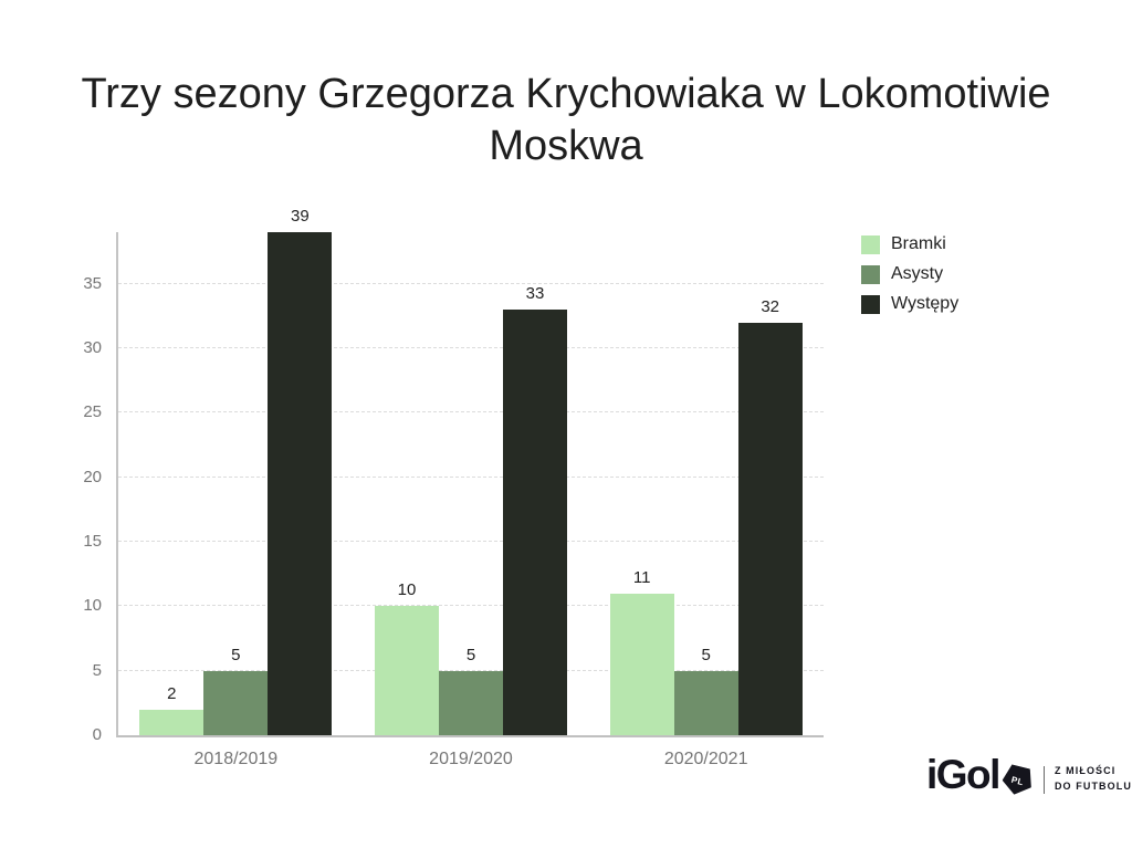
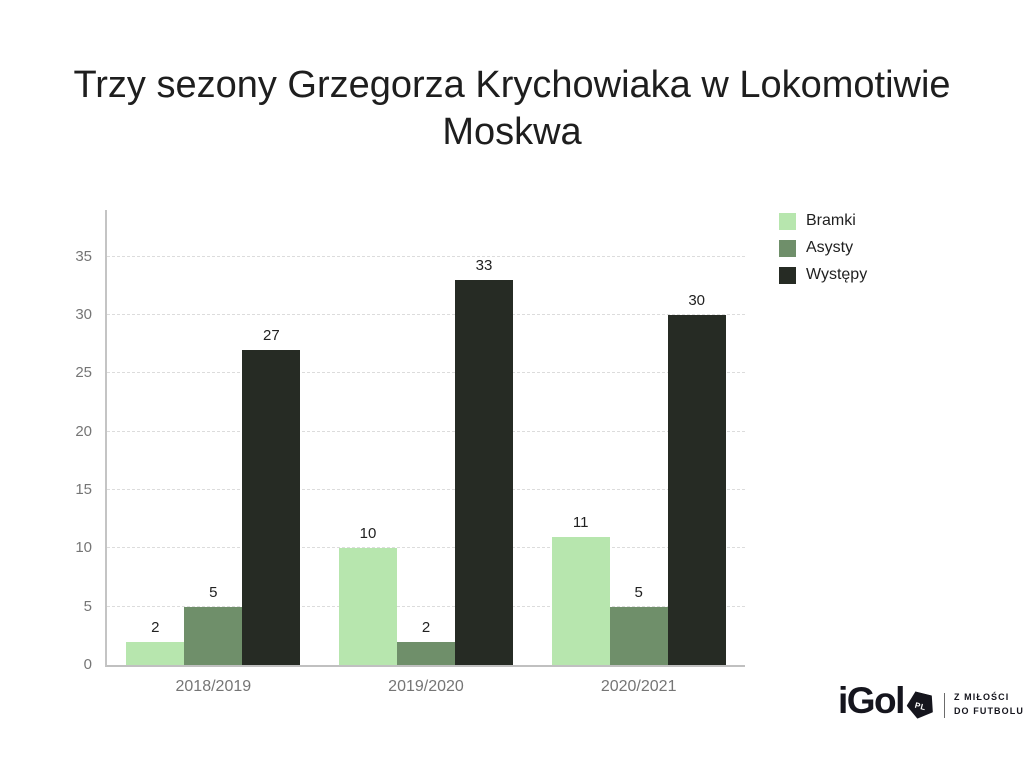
Występy/2018/2019: 39 -> 27
Asysty/2019/2020: 5 -> 2
Występy/2020/2021: 32 -> 30
